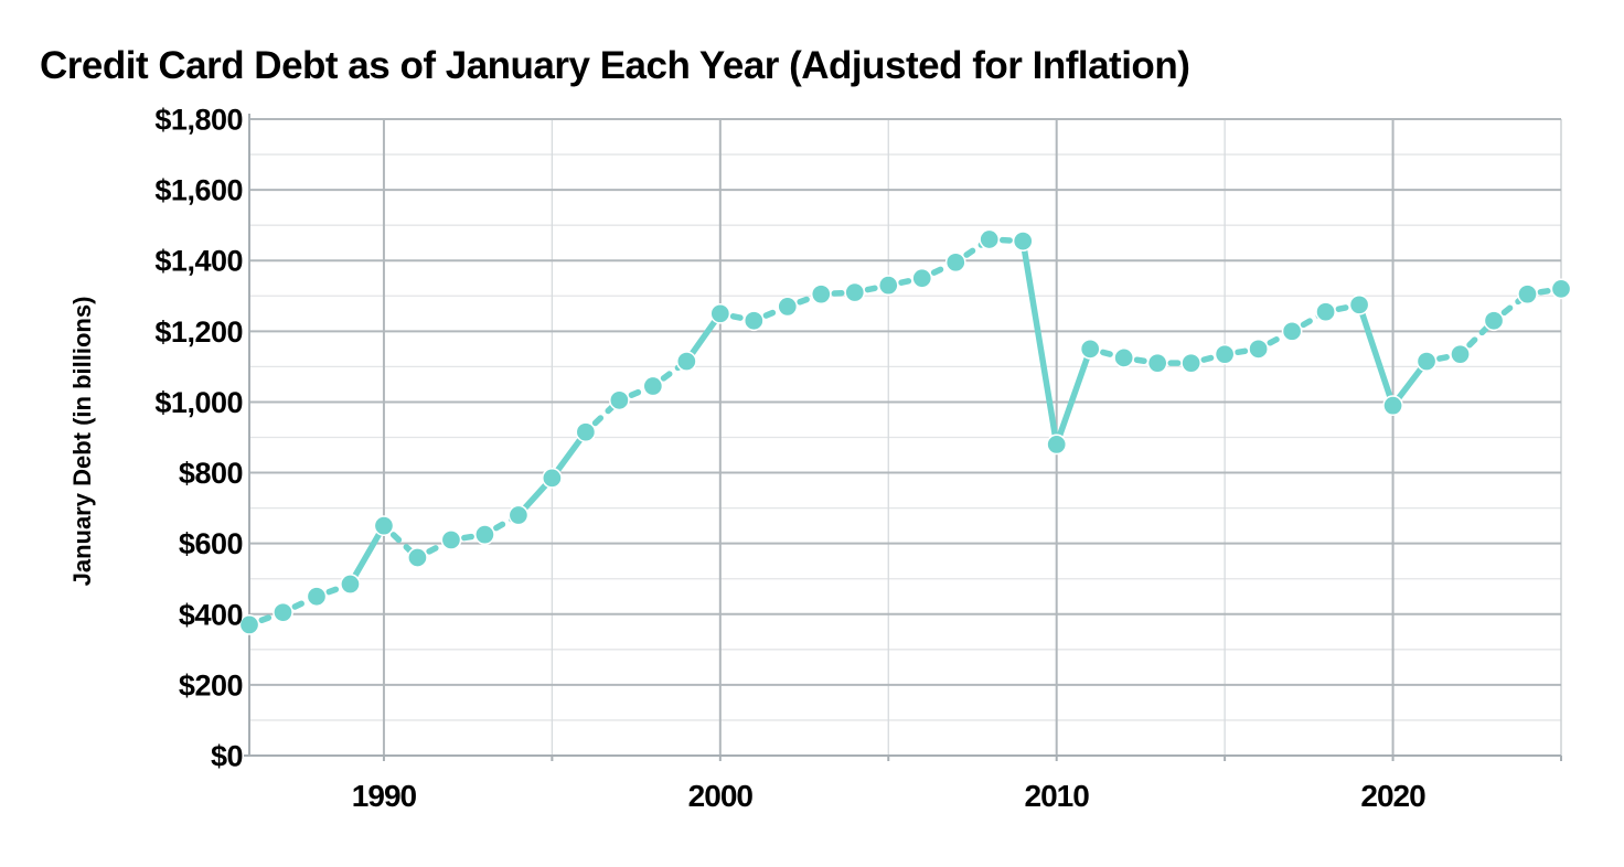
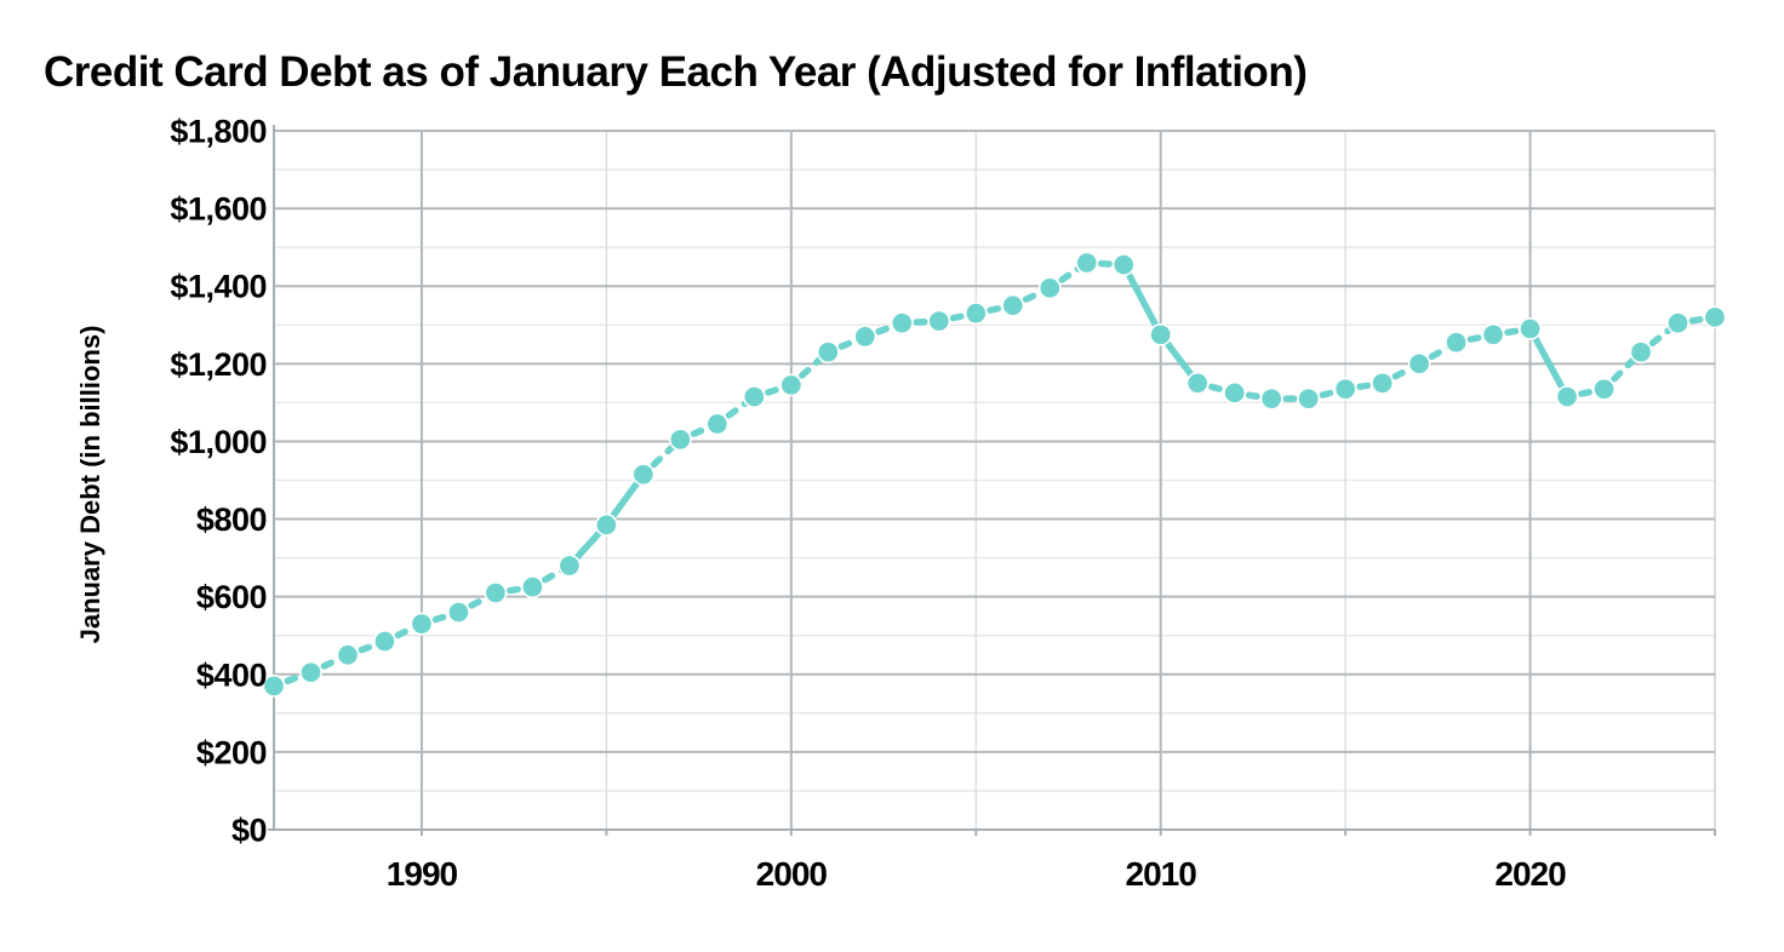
1990: $650 -> $530
2000: $1250 -> $1140
2010: $880 -> $1280
2020: $990 -> $1290
